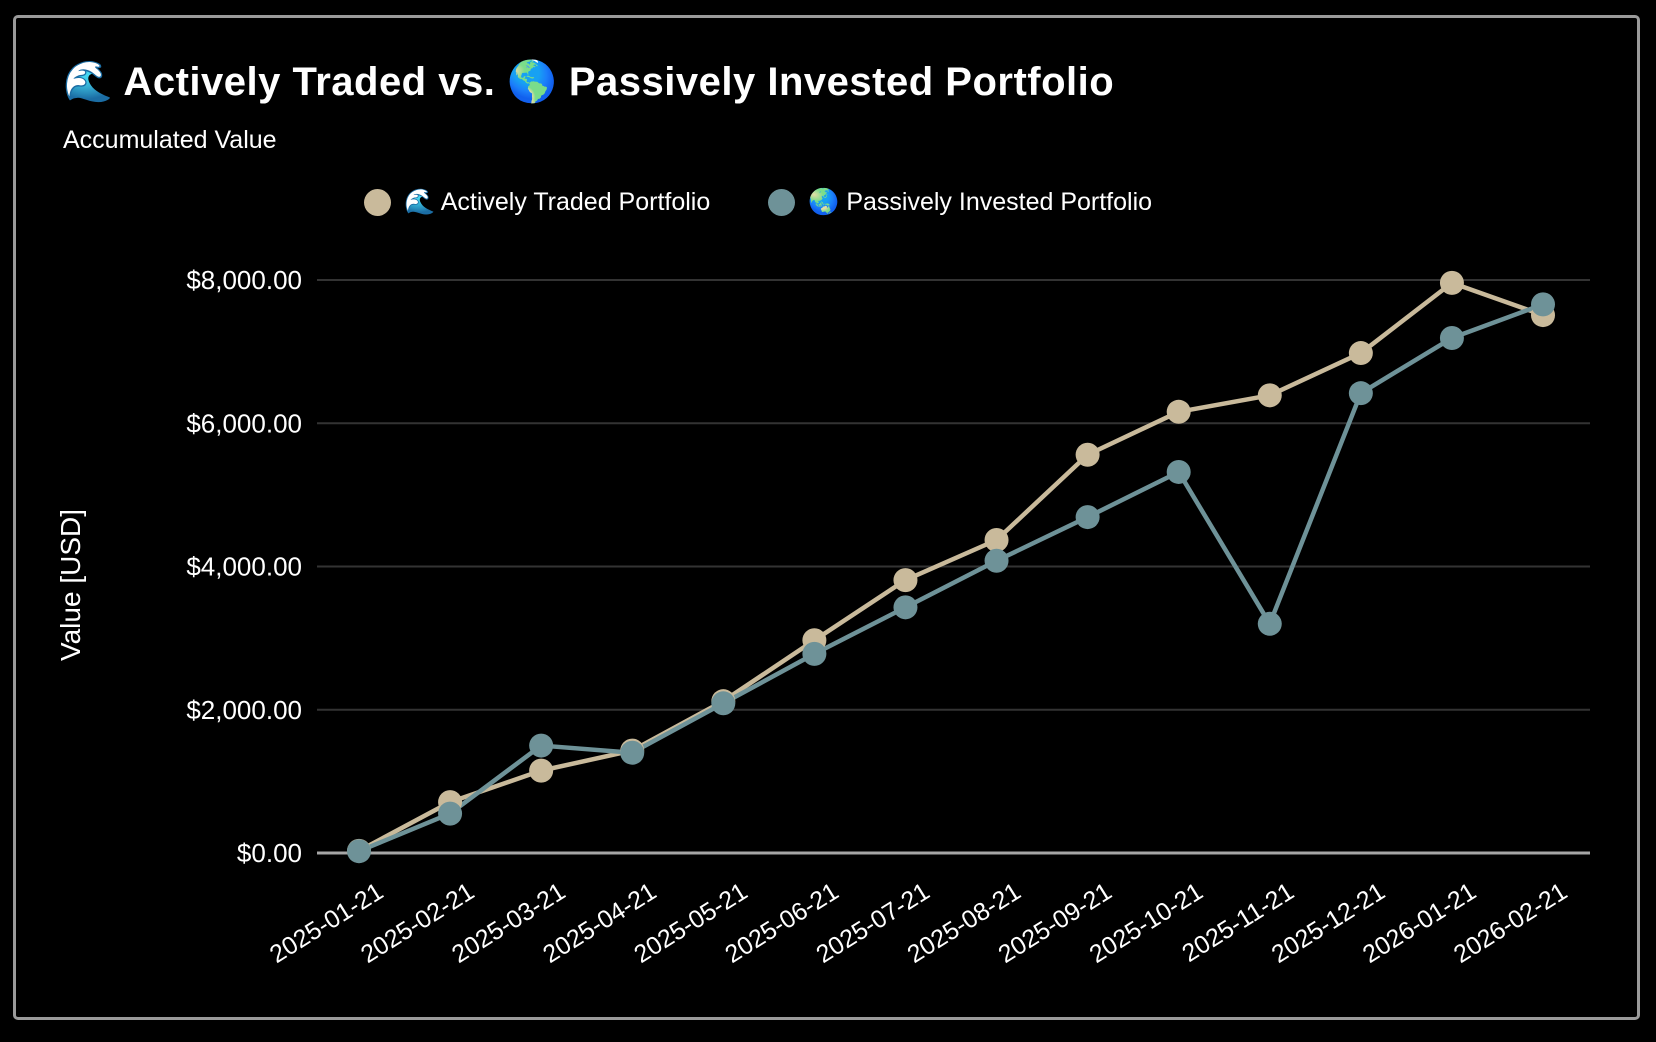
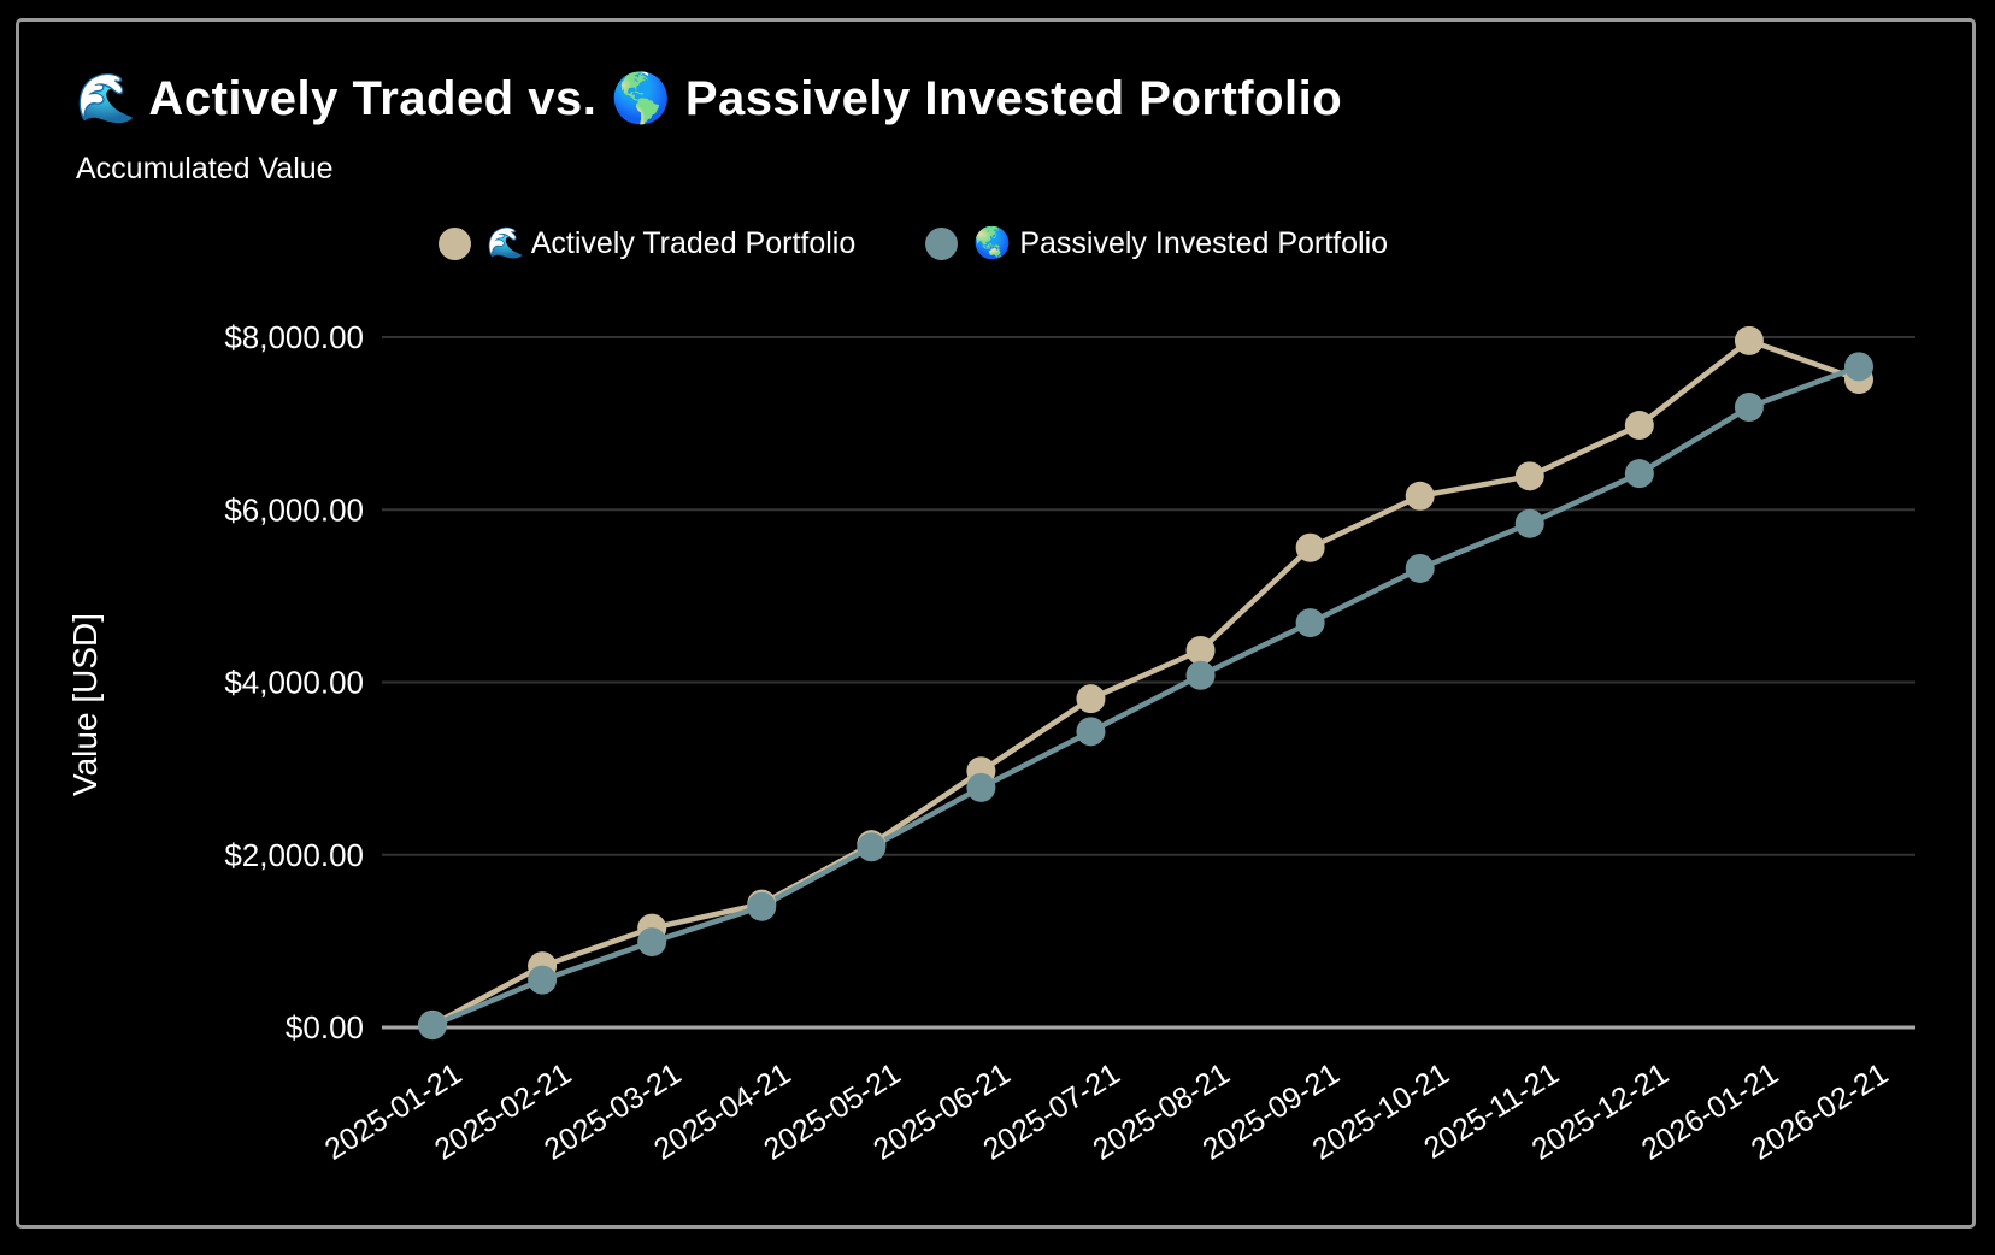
🌏 Passively Invested Portfolio/2025-03-21: $1500 -> $1000
🌏 Passively Invested Portfolio/2025-11-21: $3200 -> $5800
